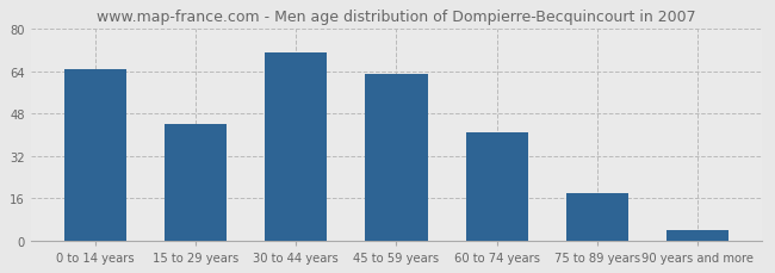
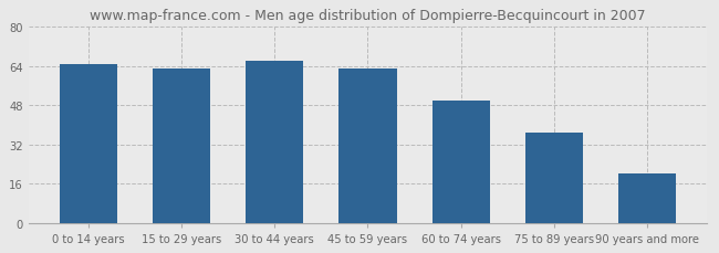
15 to 29 years: 44 -> 63
30 to 44 years: 71 -> 66
60 to 74 years: 41 -> 50
75 to 89 years: 18 -> 37
90 years and more: 4 -> 20
